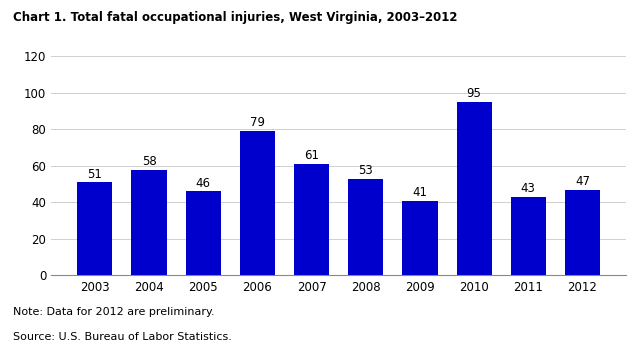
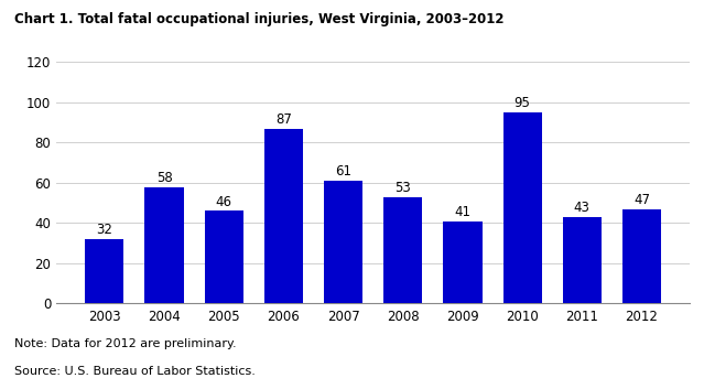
2003: 51 -> 32
2006: 79 -> 87
